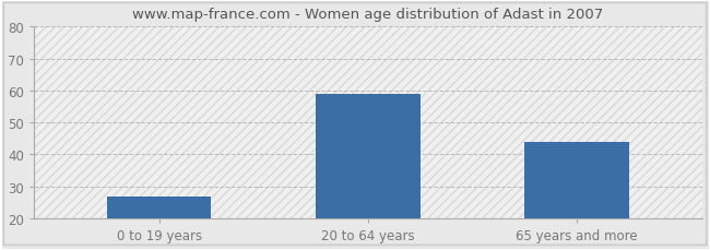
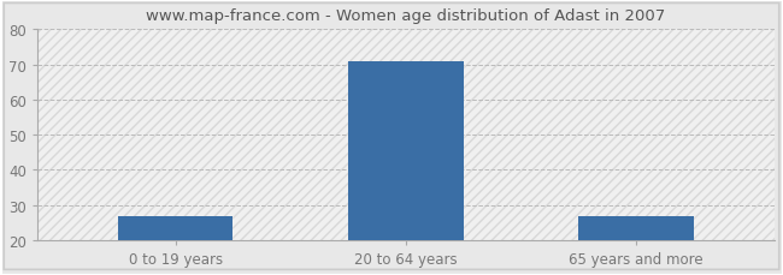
20 to 64 years: 59 -> 71
65 years and more: 44 -> 27
